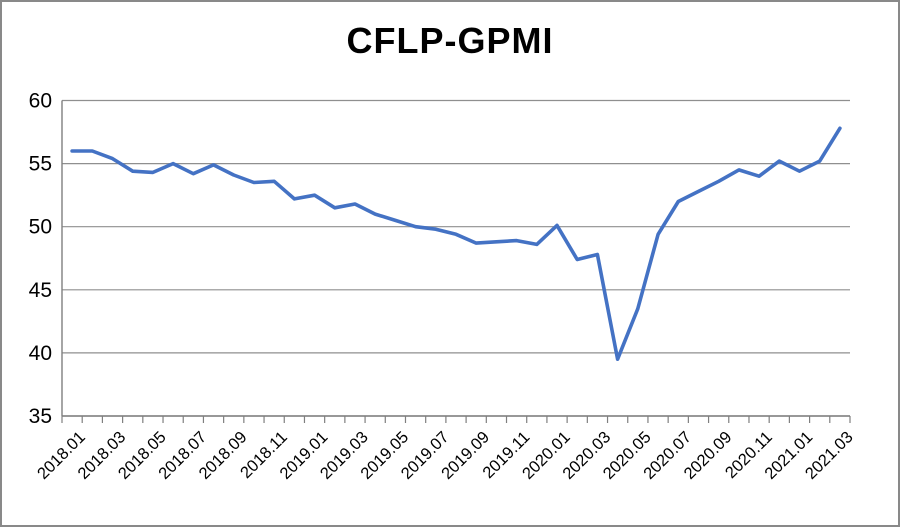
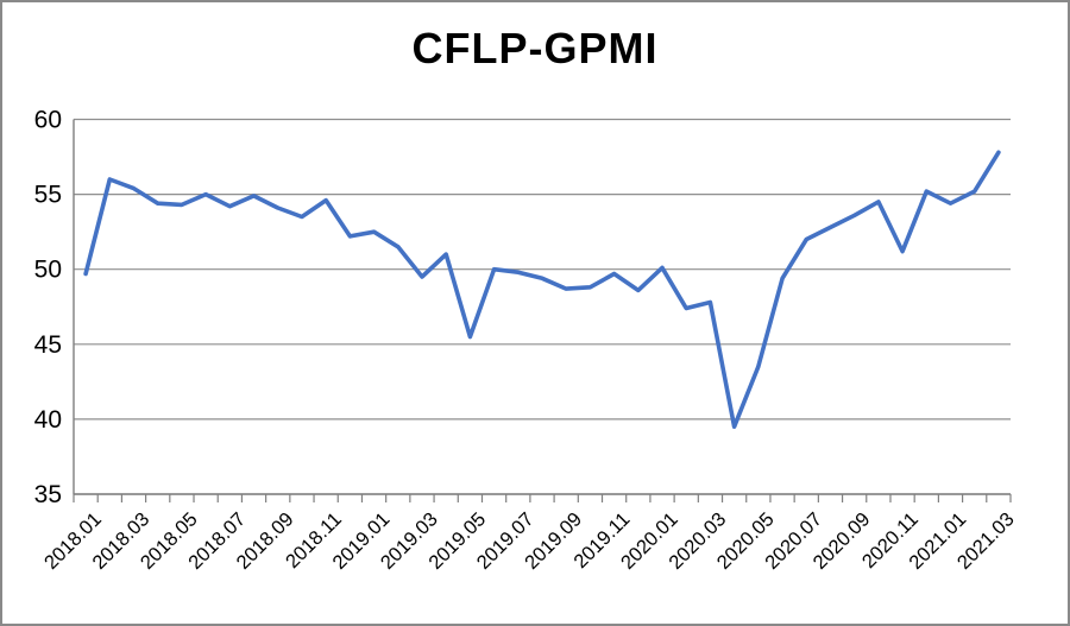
2018.01: 56.0 -> 49.7
2018.11: 53.6 -> 54.6
2019.03: 51.8 -> 49.5
2019.05: 50.5 -> 45.5
2019.11: 48.9 -> 49.7
2020.11: 54.0 -> 51.2
